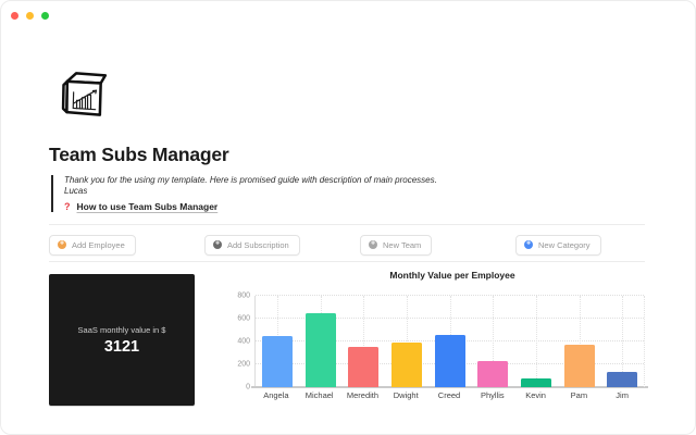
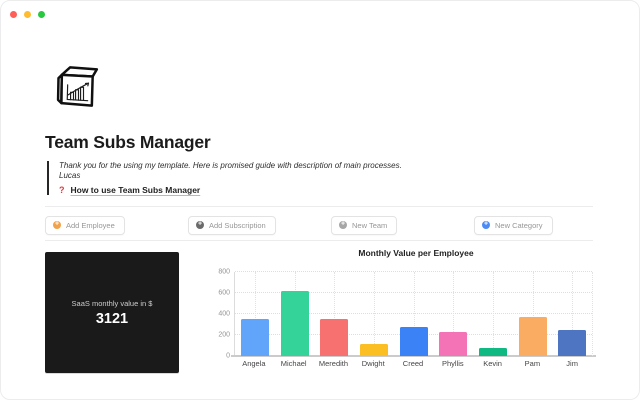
Angela: 450 -> 350
Michael: 640 -> 620
Dwight: 390 -> 110
Creed: 460 -> 280
Jim: 130 -> 250
